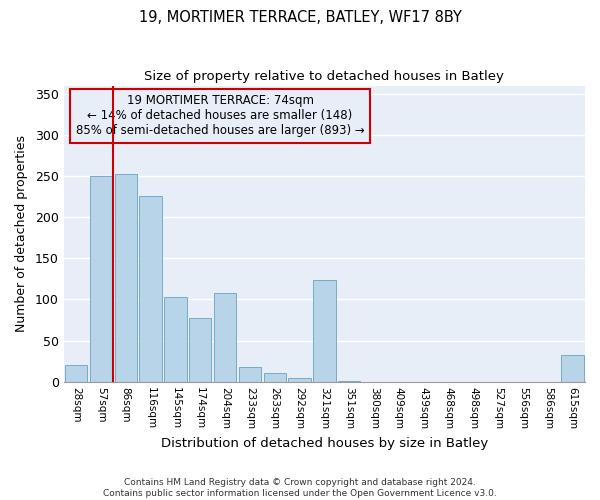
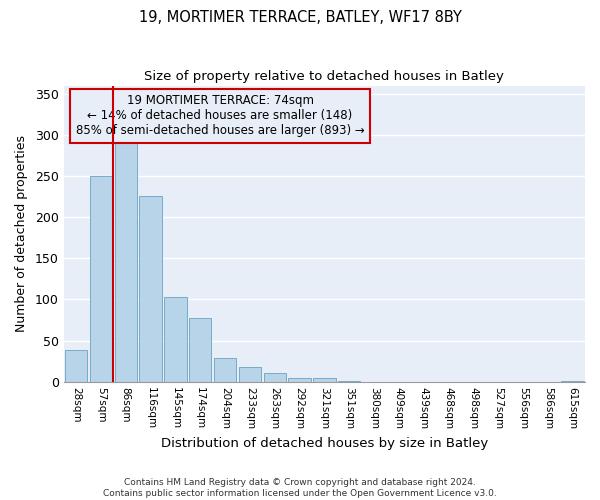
28sqm: 20 -> 39
86sqm: 252 -> 291
204sqm: 108 -> 29
321sqm: 124 -> 4
615sqm: 32 -> 1
